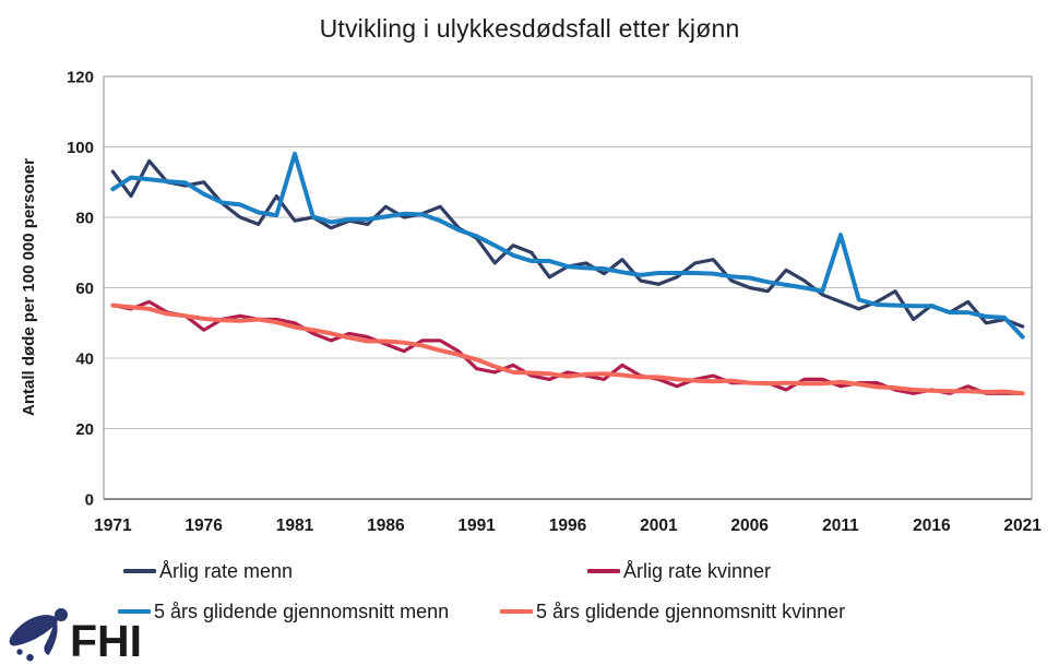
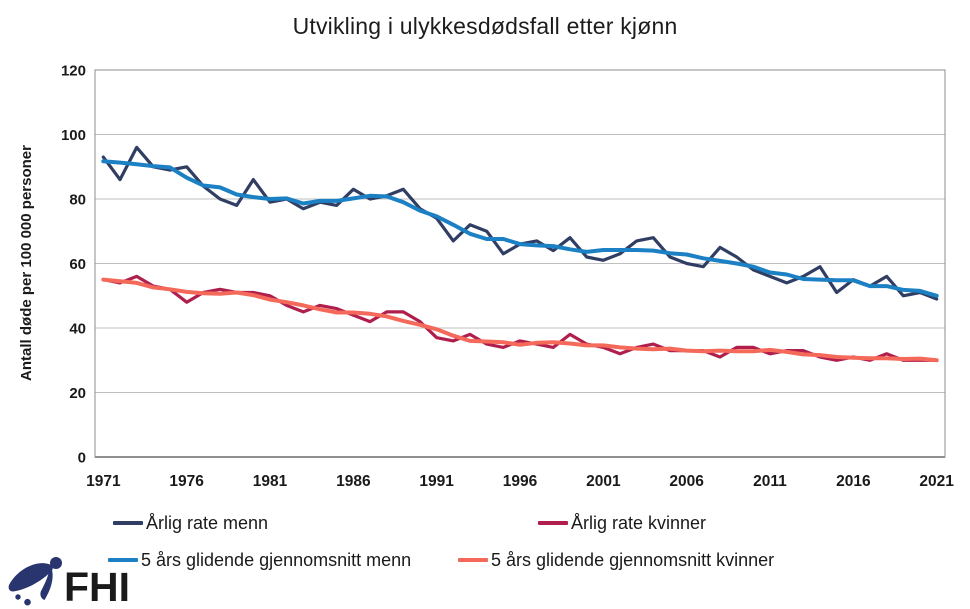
5 års glidende gjennomsnitt menn/1971: 88 -> 92
5 års glidende gjennomsnitt menn/1981: 98 -> 80
5 års glidende gjennomsnitt menn/2011: 75 -> 57
5 års glidende gjennomsnitt menn/2021: 46 -> 50
